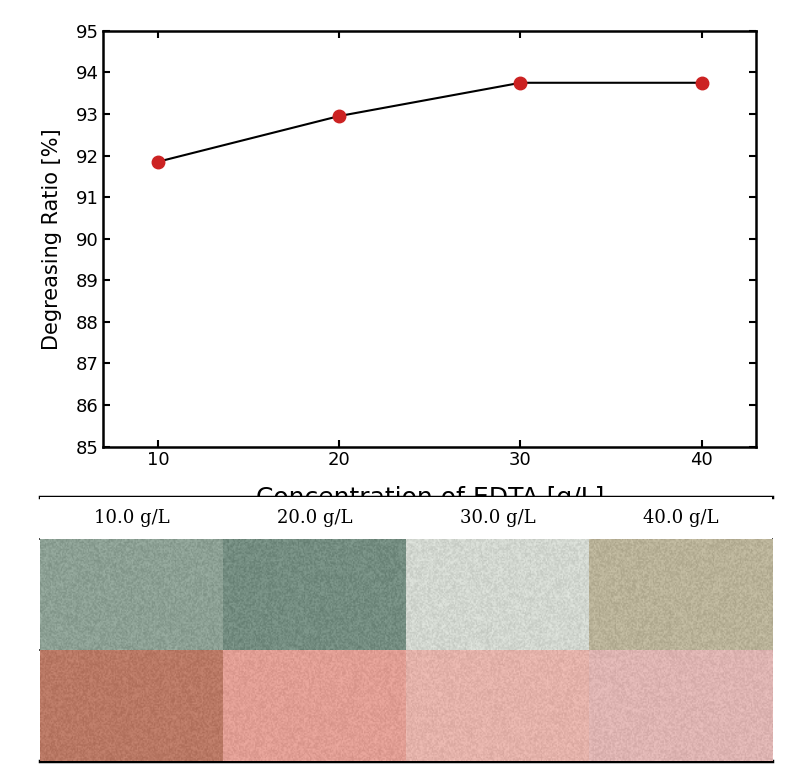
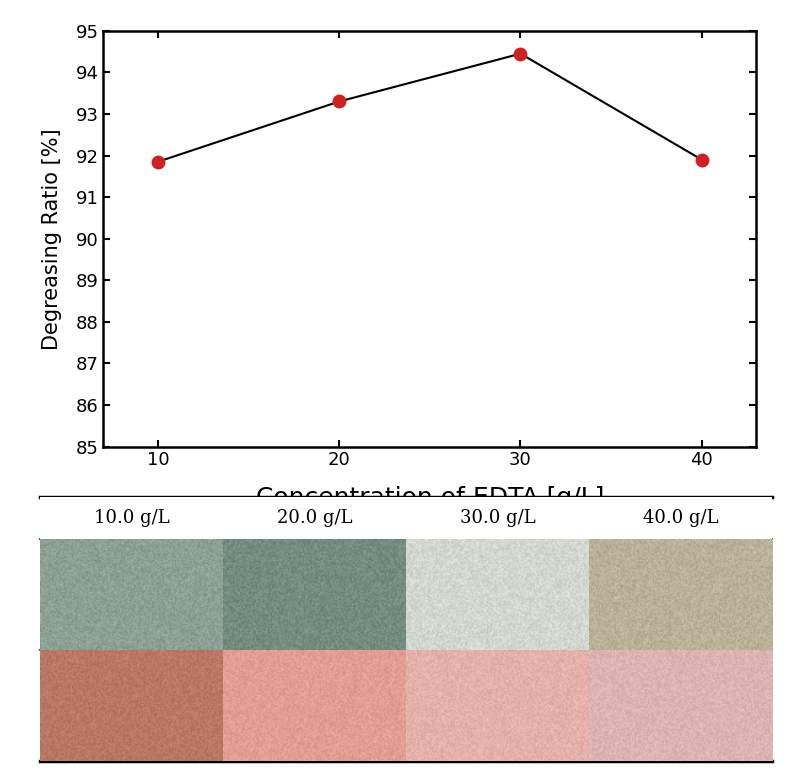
20: 92.95 -> 93.30
30: 93.75 -> 94.45
40: 93.75 -> 91.90
